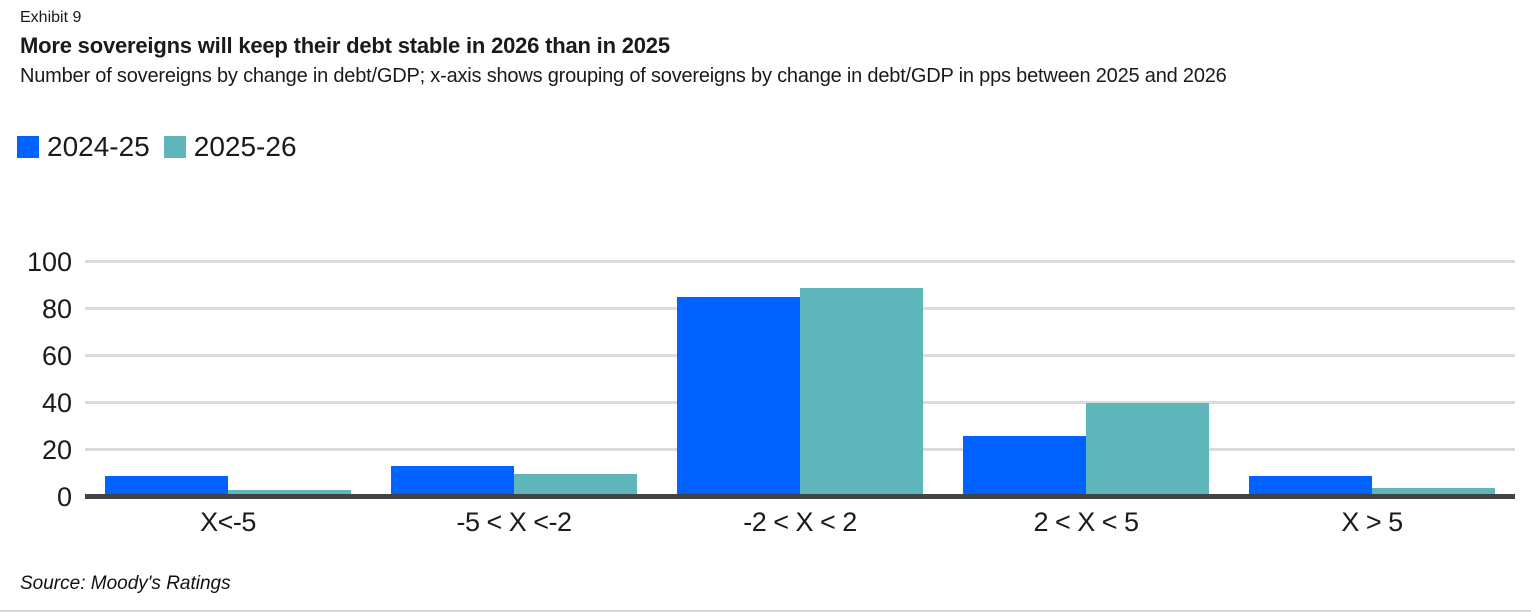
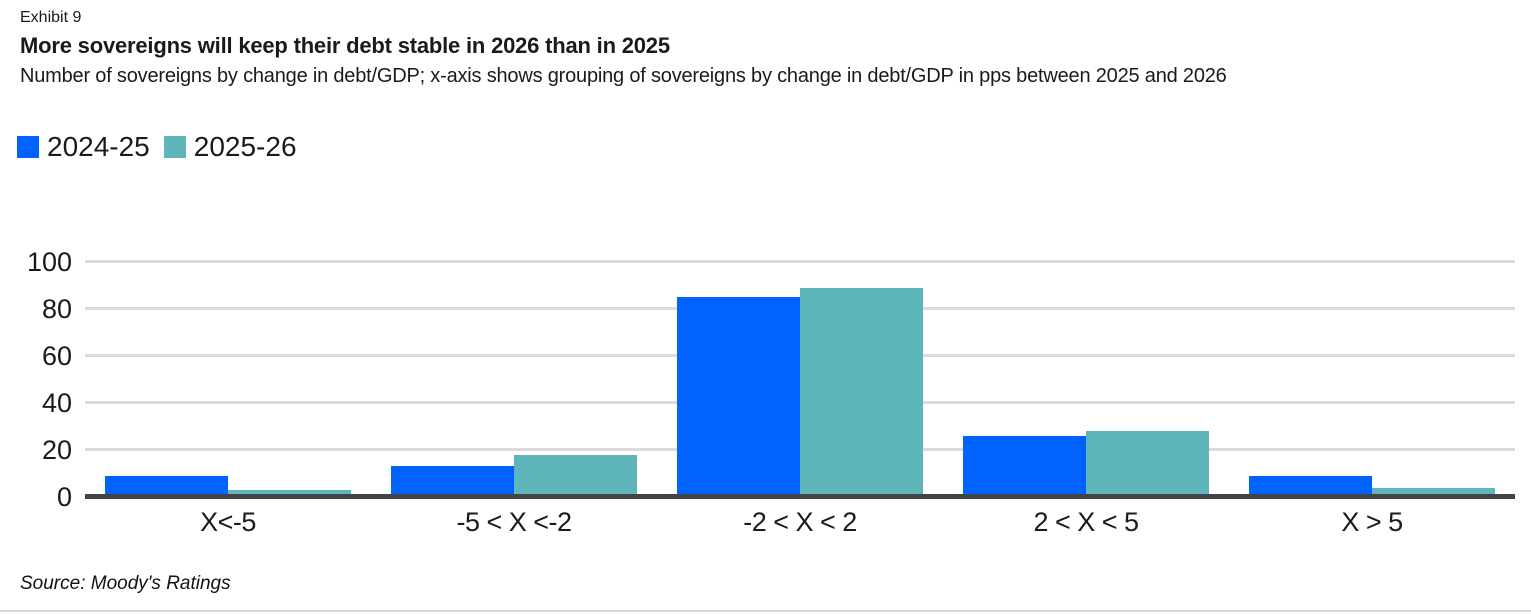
2025-26/-5 < X <-2: 10 -> 18
2025-26/2 < X < 5: 40 -> 28
